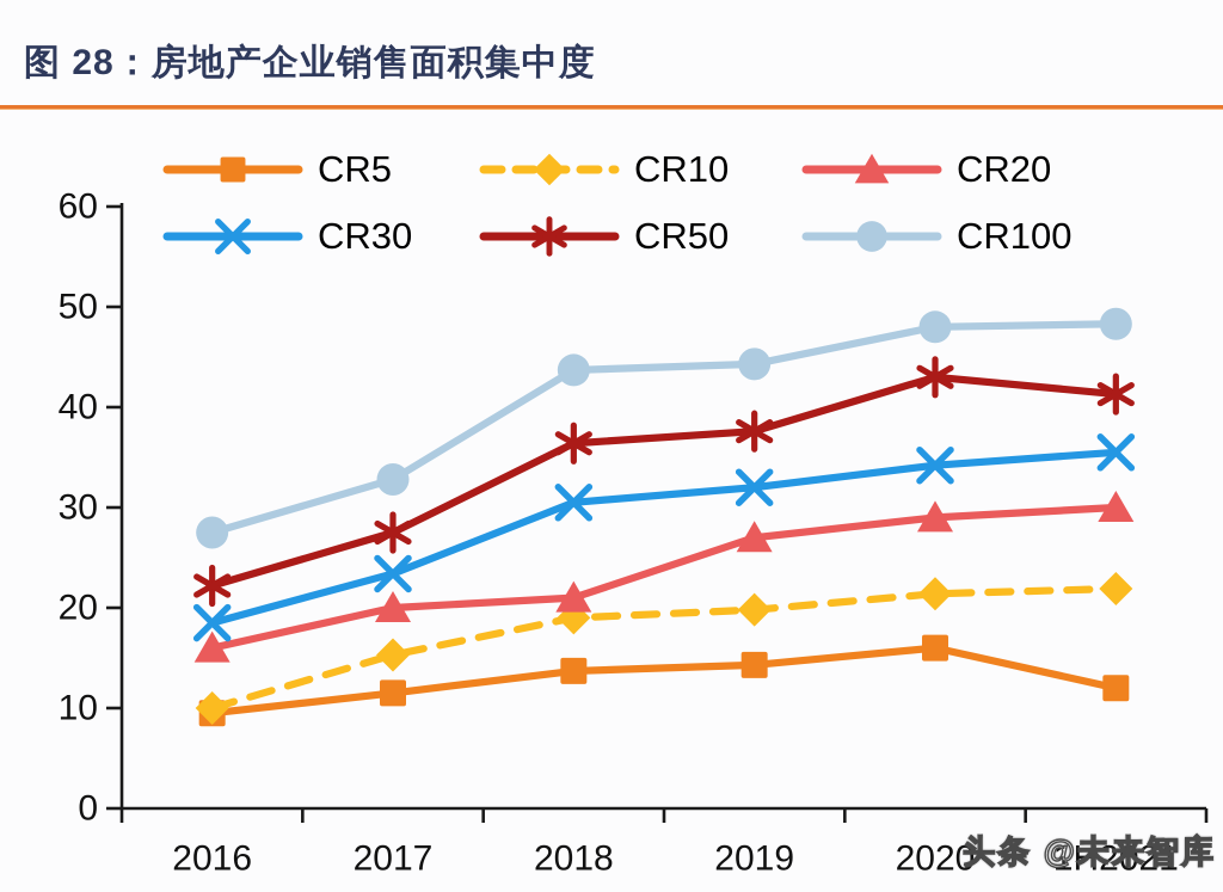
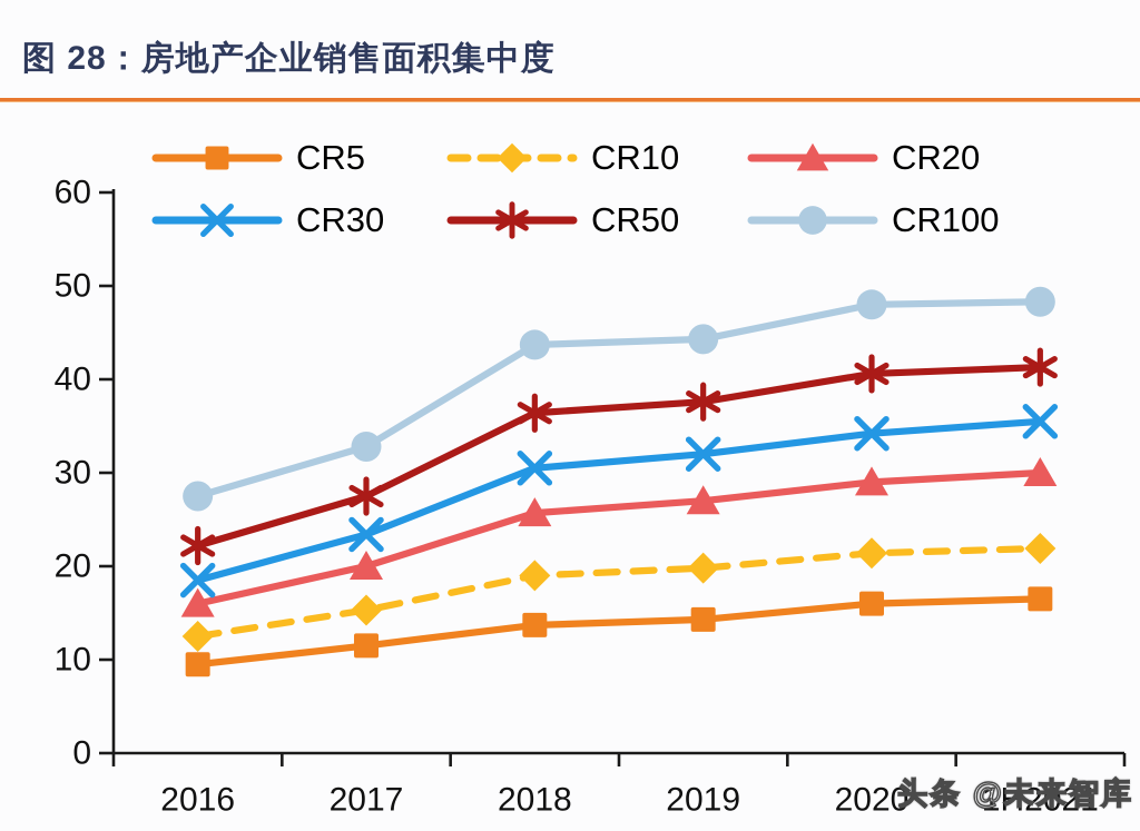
CR10/2016: 10 -> 12
CR20/2018: 21 -> 26
CR50/2020: 43 -> 41
CR5/1H2021: 12 -> 16
